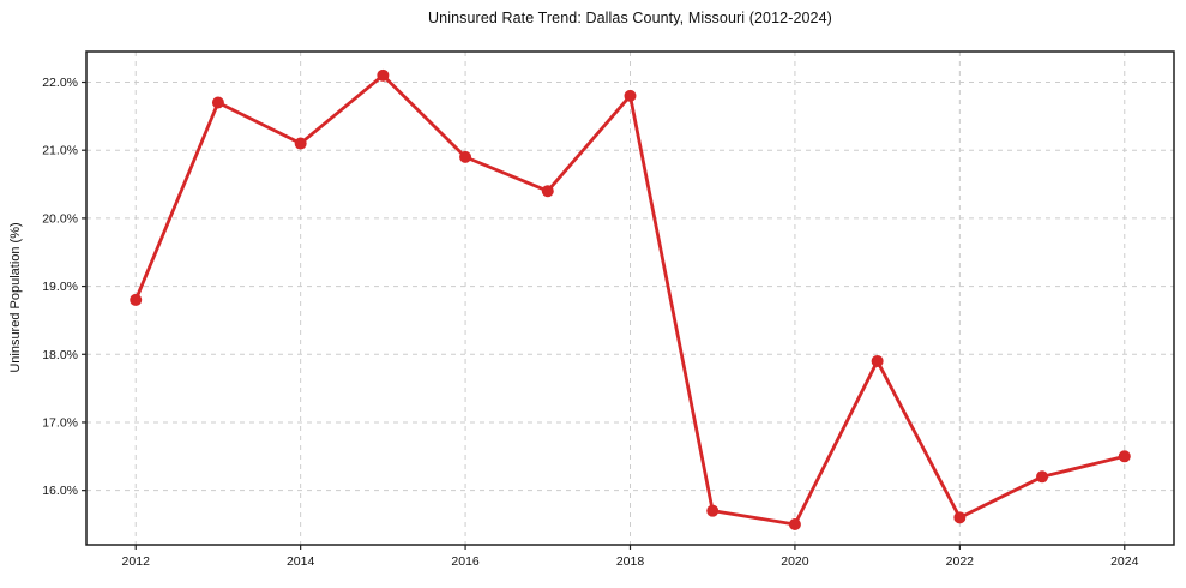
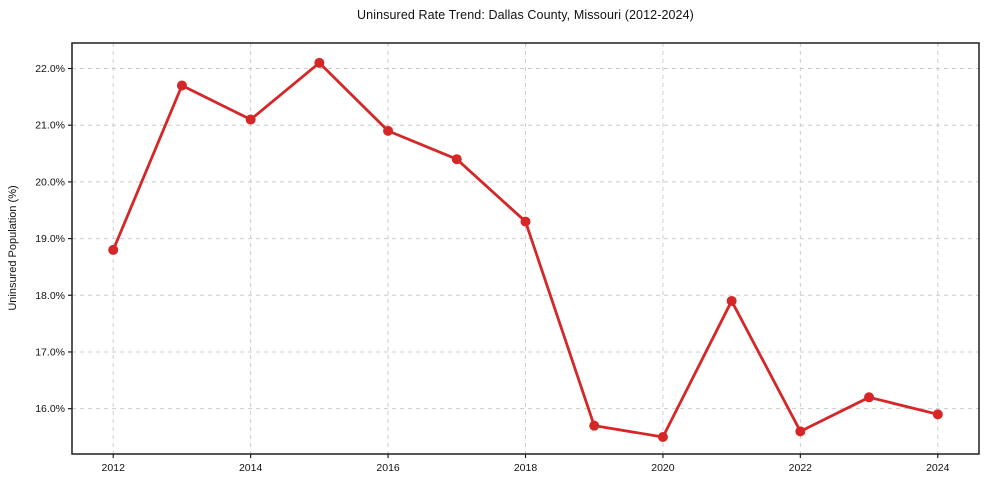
2018: 21.8% -> 19.3%
2024: 16.5% -> 15.9%
